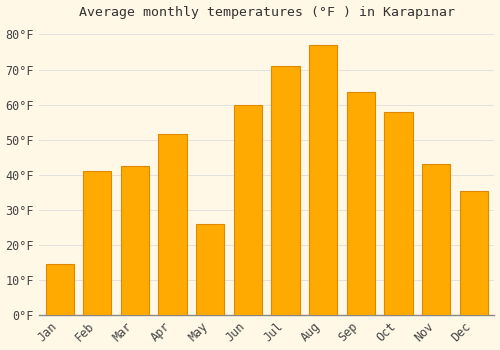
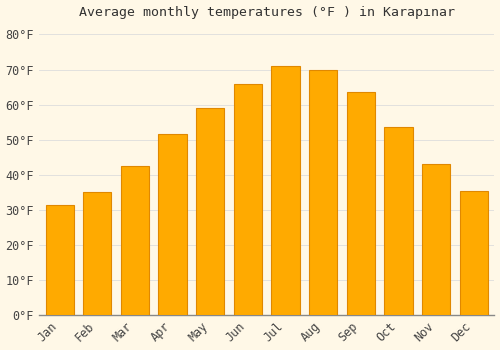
Jan: 14.5°F -> 31.5°F
Feb: 41.0°F -> 35.0°F
May: 26.0°F -> 59.0°F
Jun: 60.0°F -> 66.0°F
Aug: 77.0°F -> 70.0°F
Oct: 58.0°F -> 53.5°F
